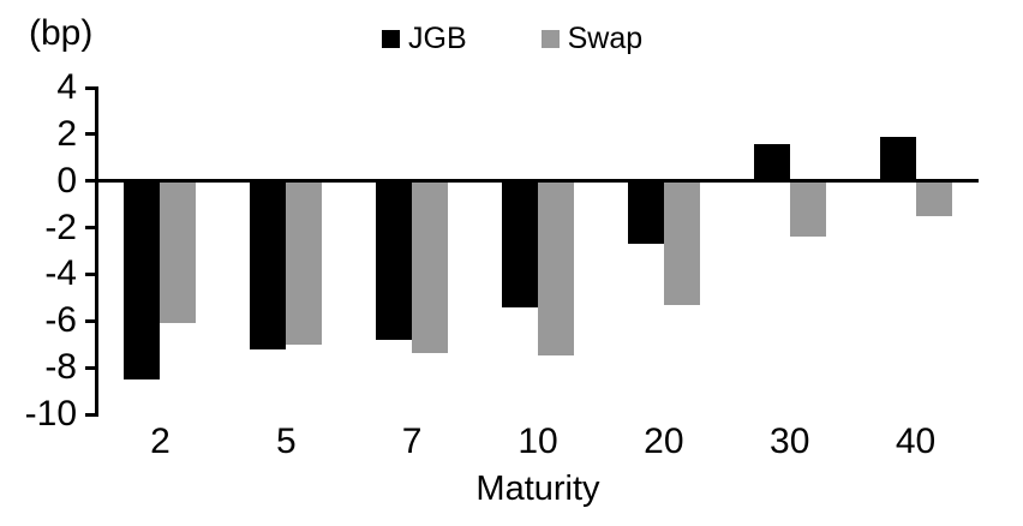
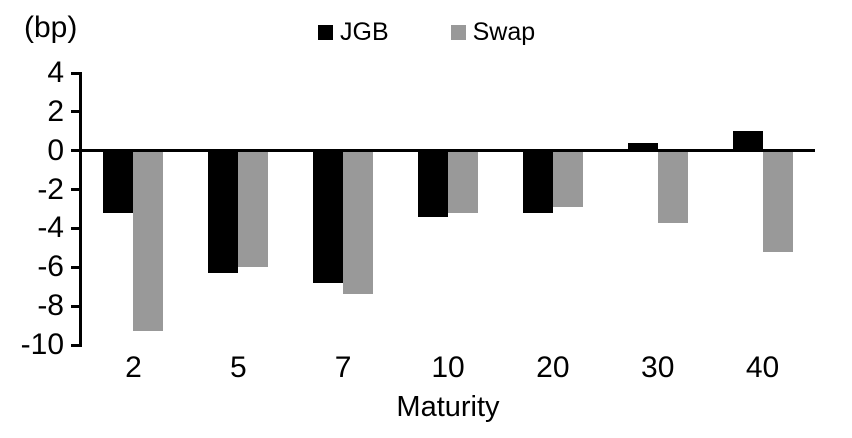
JGB/2: -8.5 -> -3.2
Swap/2: -6.1 -> -9.3
JGB/5: -7.2 -> -6.3
Swap/5: -7.0 -> -6.0
JGB/10: -5.4 -> -3.4
Swap/10: -7.5 -> -3.2
JGB/20: -2.7 -> -3.2
Swap/20: -5.3 -> -2.9
JGB/30: 1.6 -> 0.4
Swap/30: -2.4 -> -3.7
JGB/40: 1.9 -> 1.0
Swap/40: -1.5 -> -5.2
